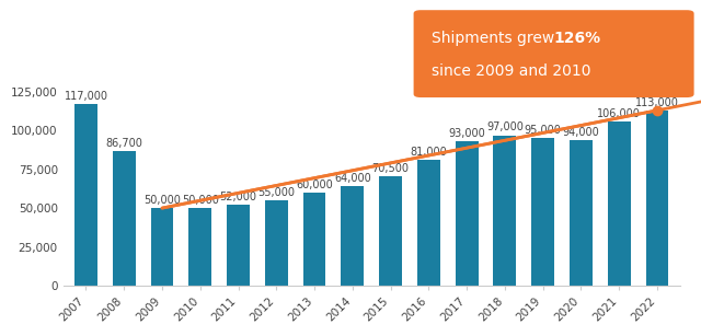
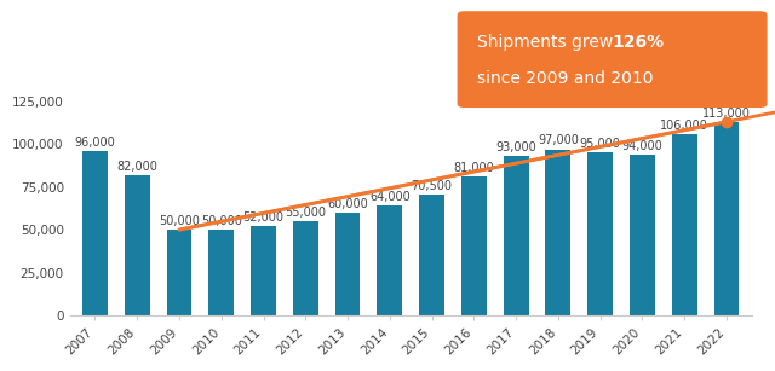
2007: 117,000 -> 96,000
2008: 86,700 -> 82,000
